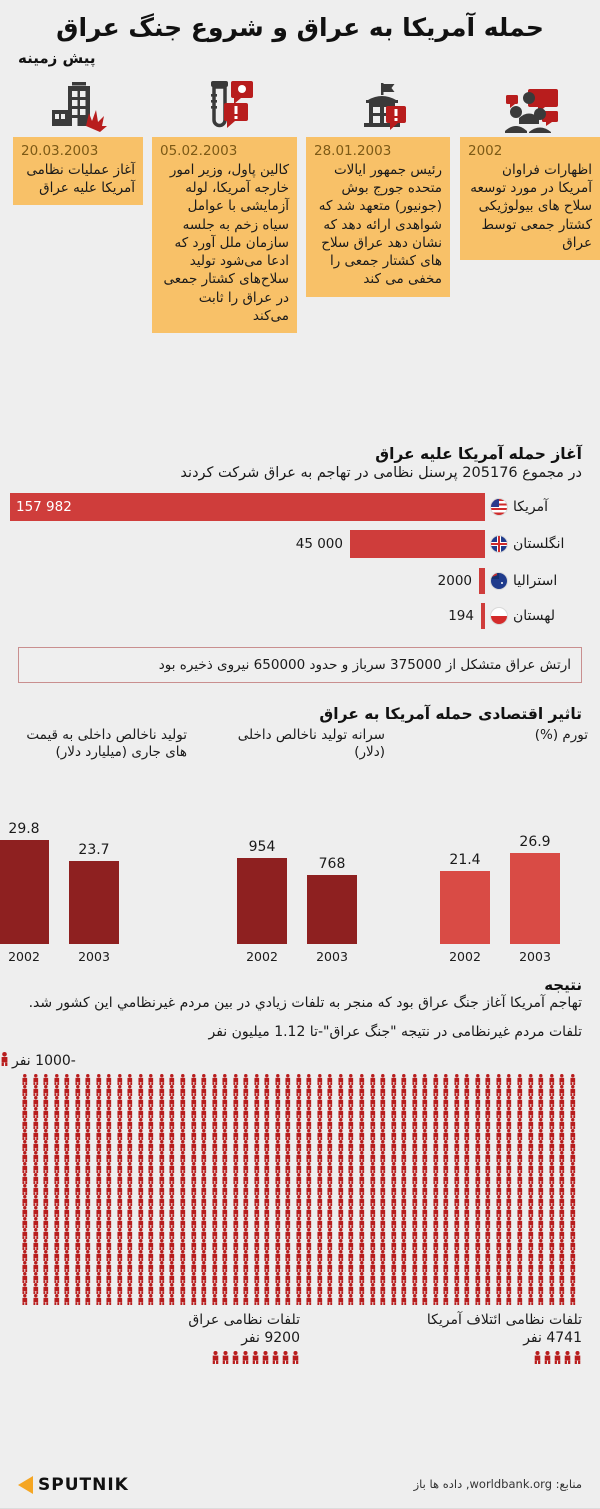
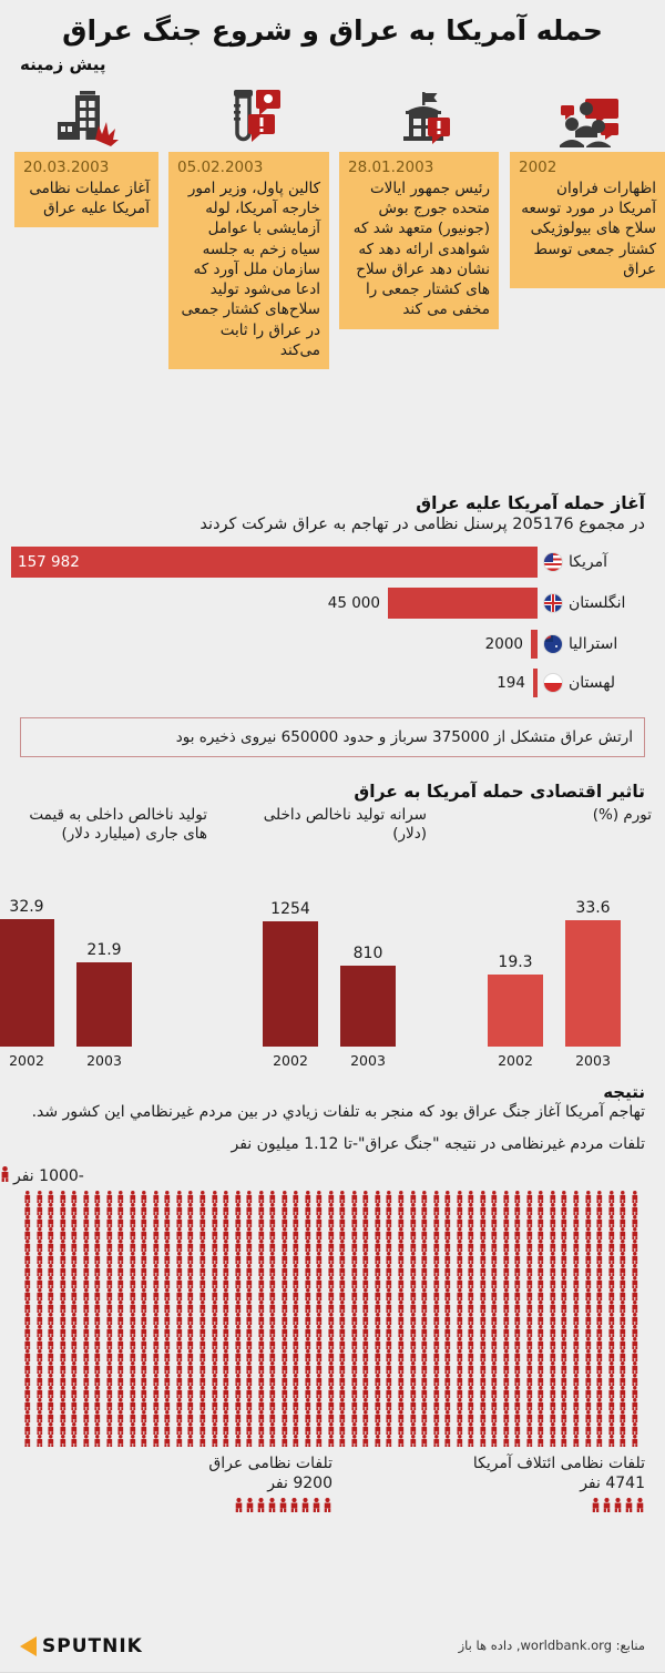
تورم (%)/2003: 26.9 -> 33.6
تورم (%)/2002: 21.4 -> 19.3
سرانه تولید ناخالص داخلی (دلار)/2003: 768 -> 810
سرانه تولید ناخالص داخلی (دلار)/2002: 954 -> 1254
تولید ناخالص داخلی به قیمت های جاری (میلیارد دلار)/2003: 23.7 -> 21.9
تولید ناخالص داخلی به قیمت های جاری (میلیارد دلار)/2002: 29.8 -> 32.9
